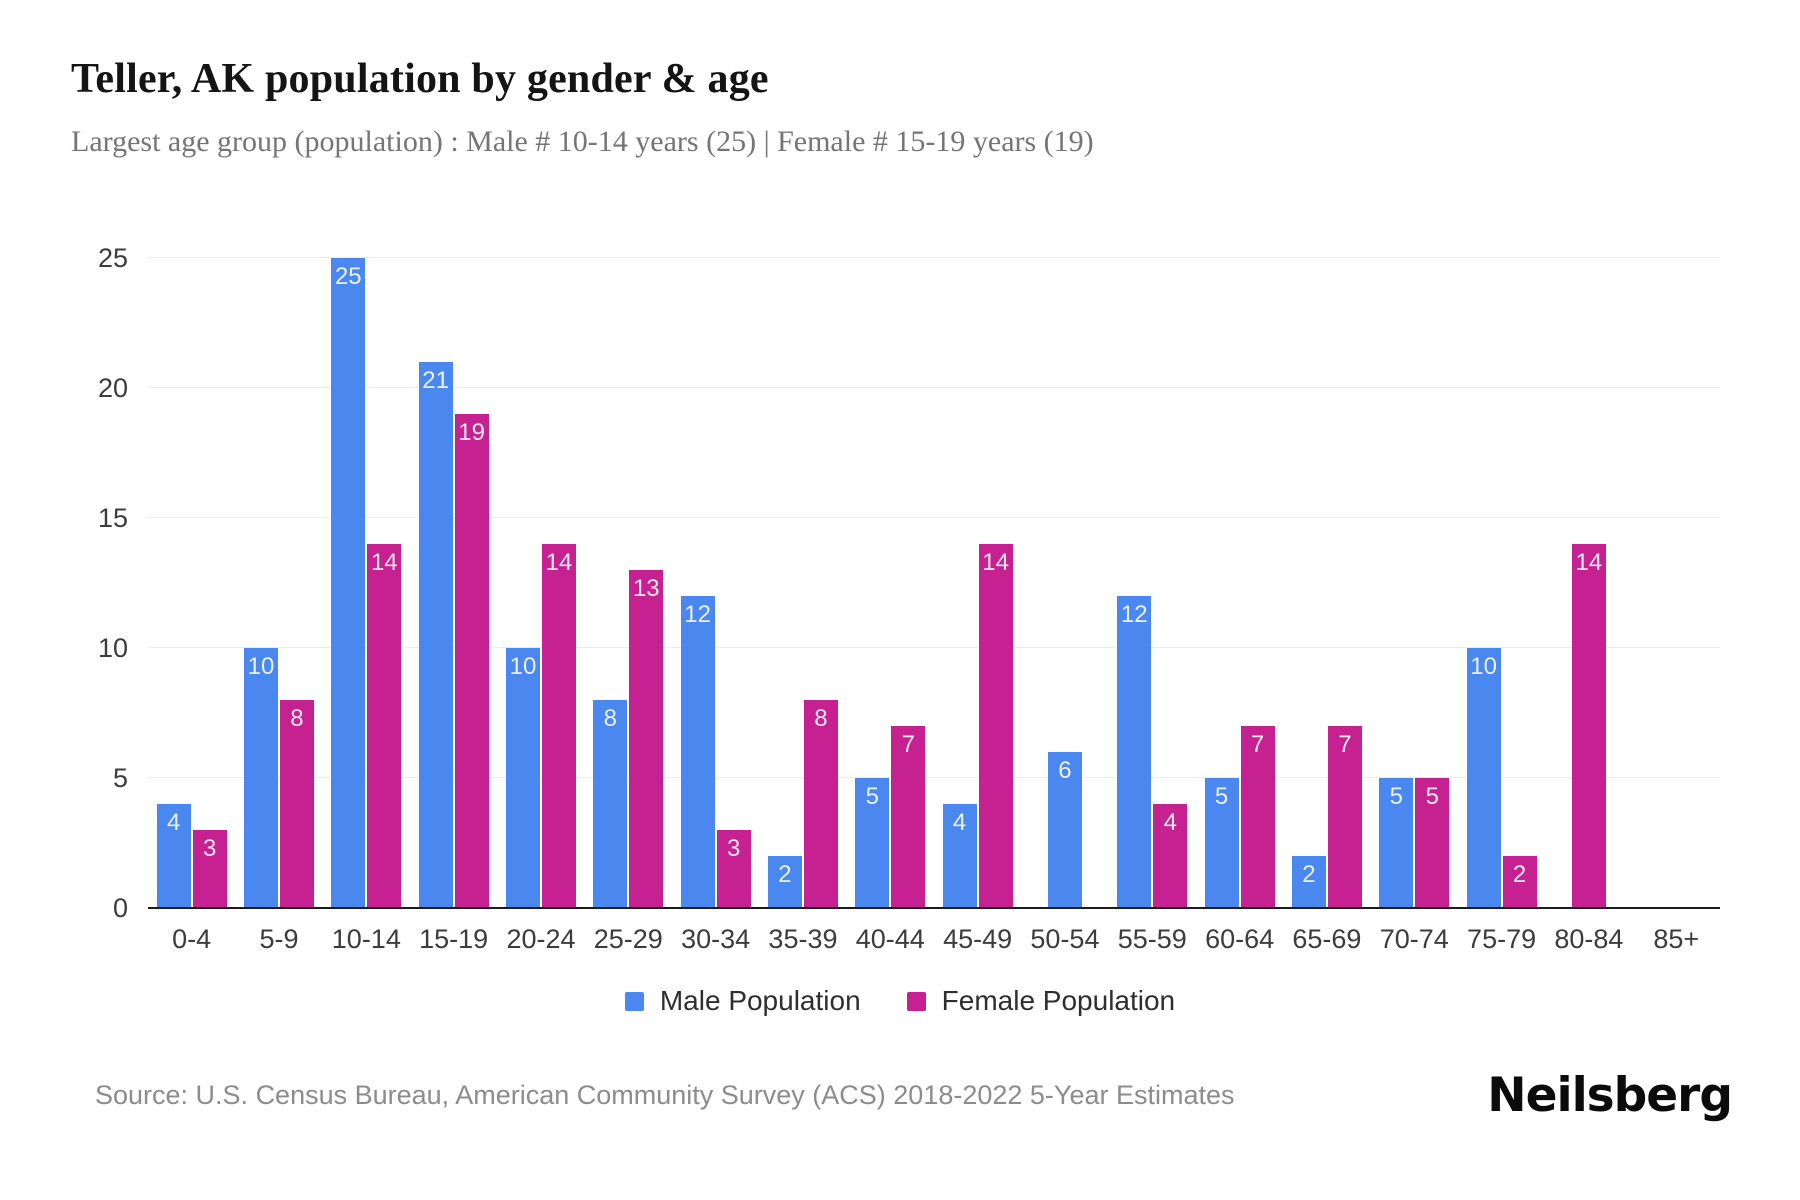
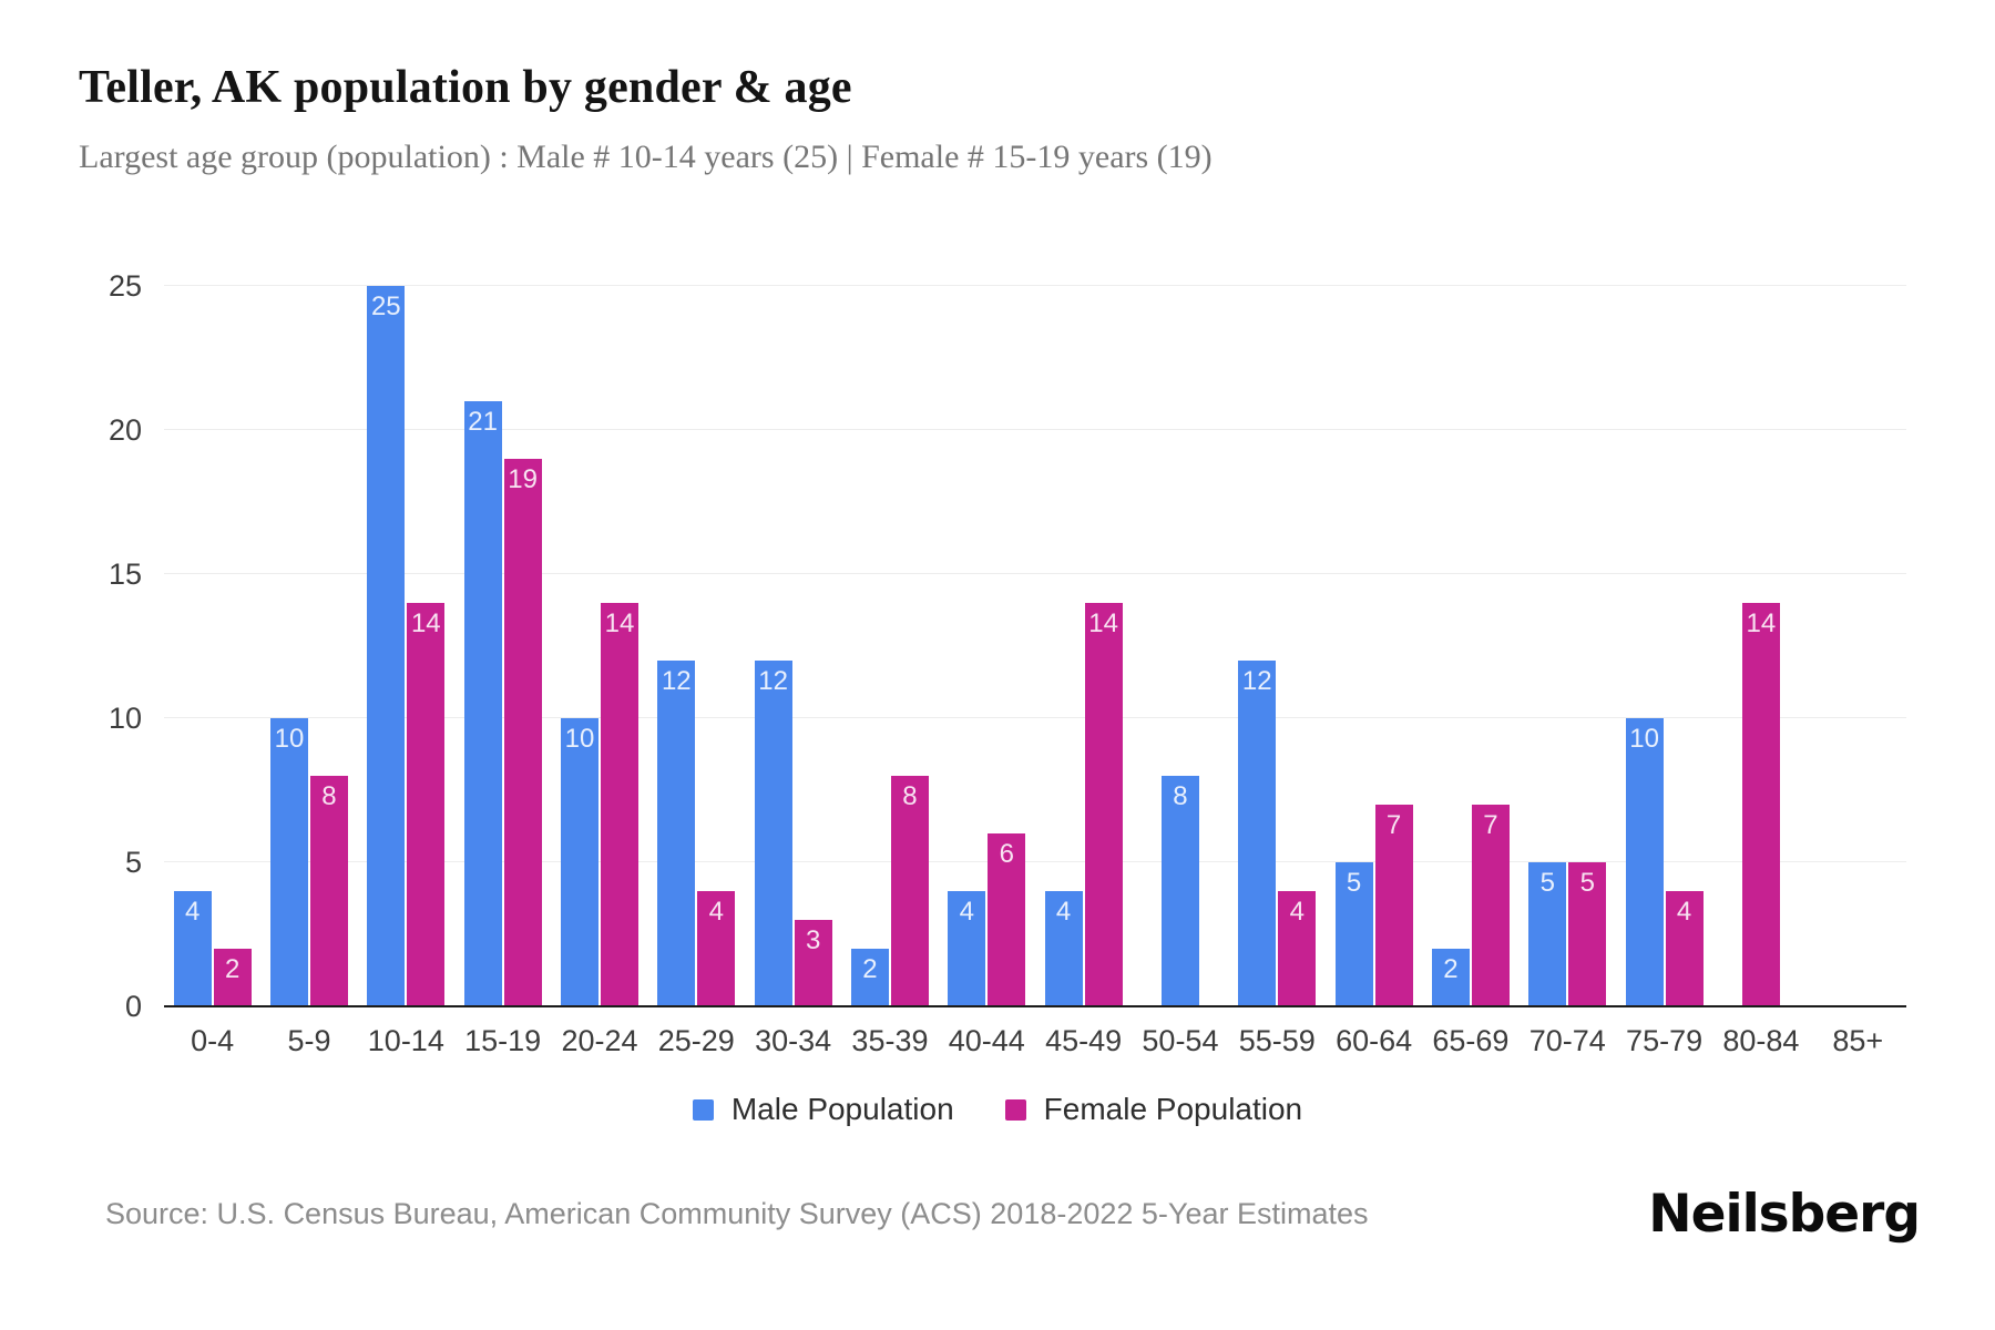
Female Population/0-4: 3 -> 2
Male Population/25-29: 8 -> 12
Female Population/25-29: 13 -> 4
Male Population/40-44: 5 -> 4
Female Population/40-44: 7 -> 6
Male Population/50-54: 6 -> 8
Female Population/75-79: 2 -> 4
